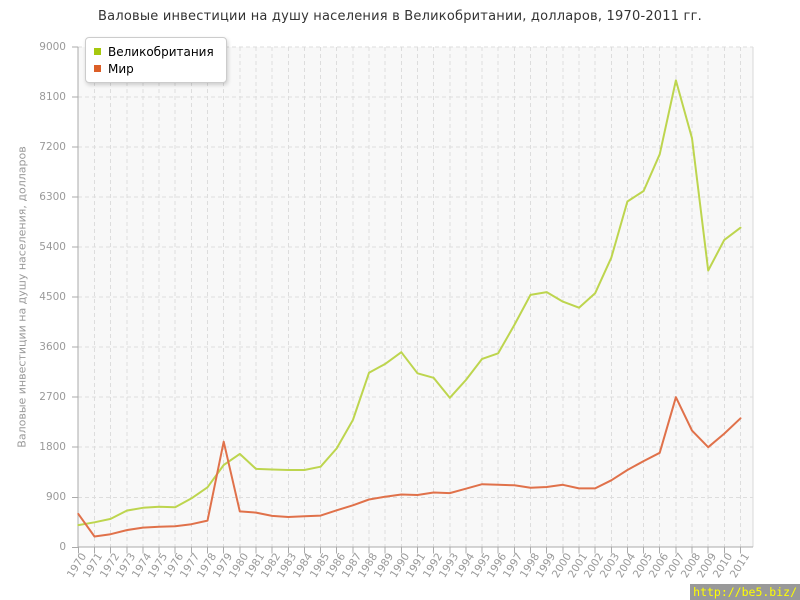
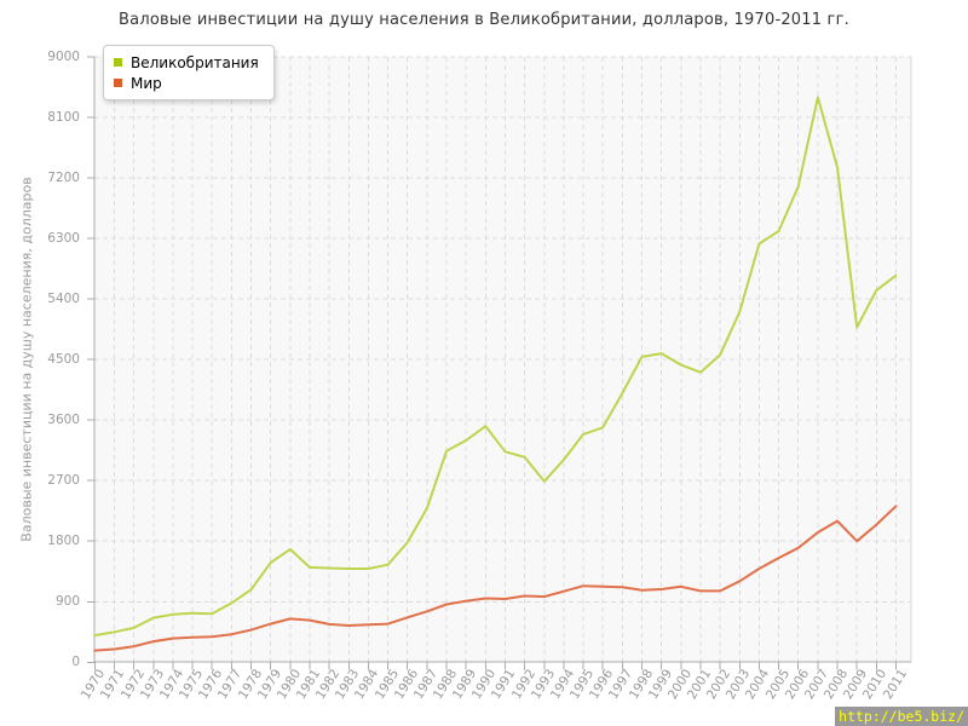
Мир/1970: 600 -> 200
Мир/1979: 1900 -> 600
Мир/2007: 2700 -> 1900
